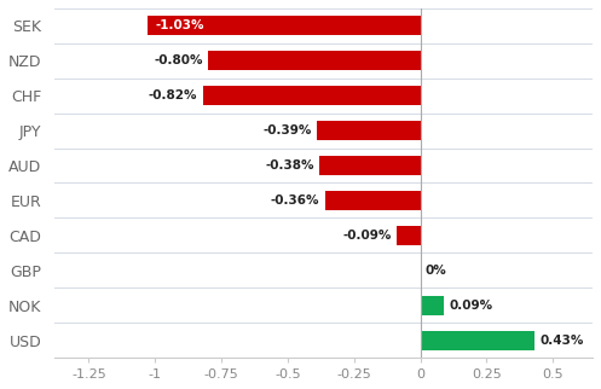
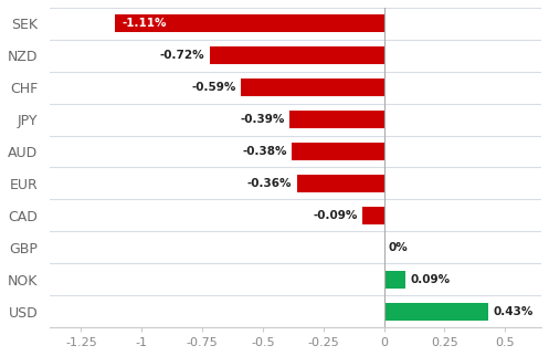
SEK: -1.03% -> -1.11%
NZD: -0.80% -> -0.72%
CHF: -0.82% -> -0.59%
